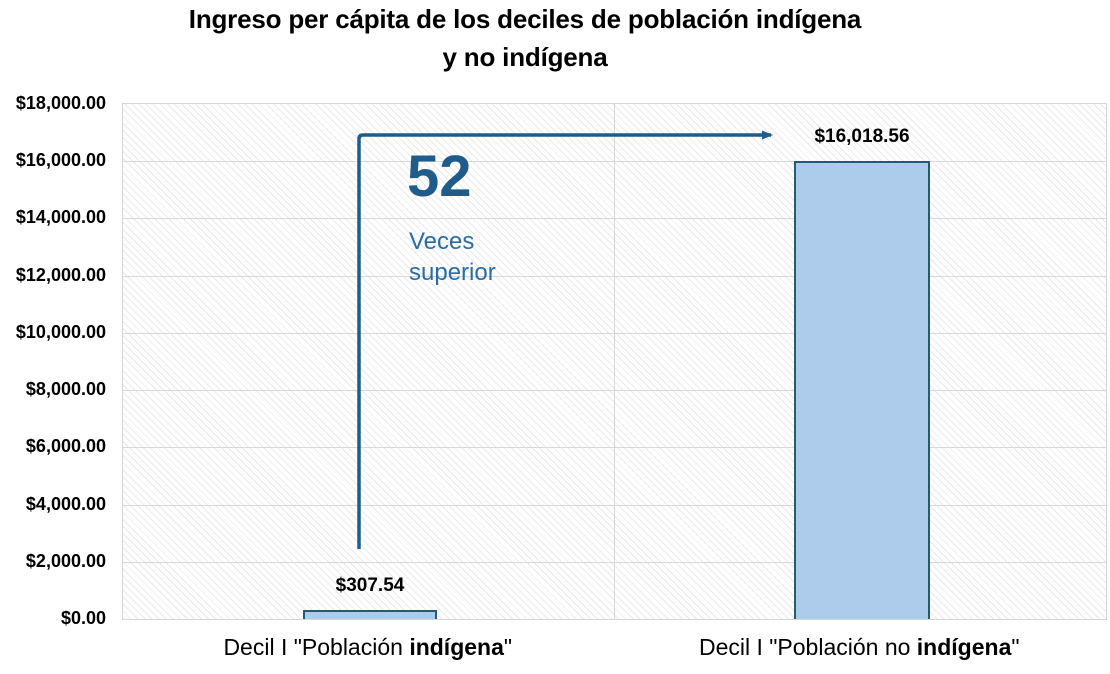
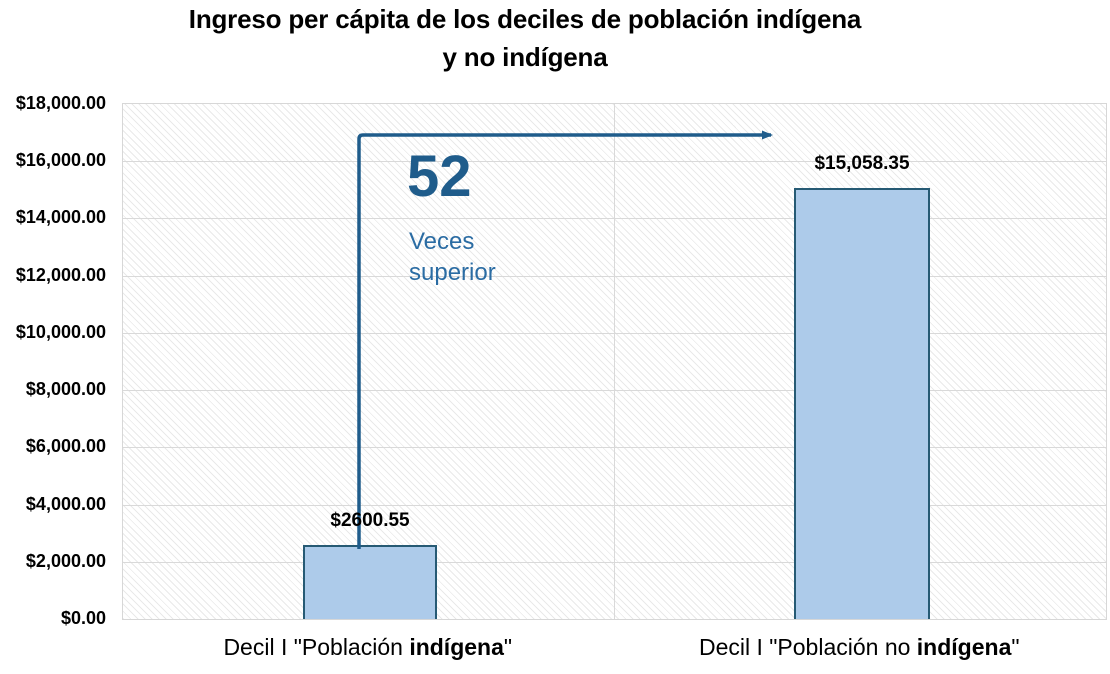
Decil I "Población indígena": $307.54 -> $2600.55
Decil I "Población no indígena": $16,018.56 -> $15,058.35
